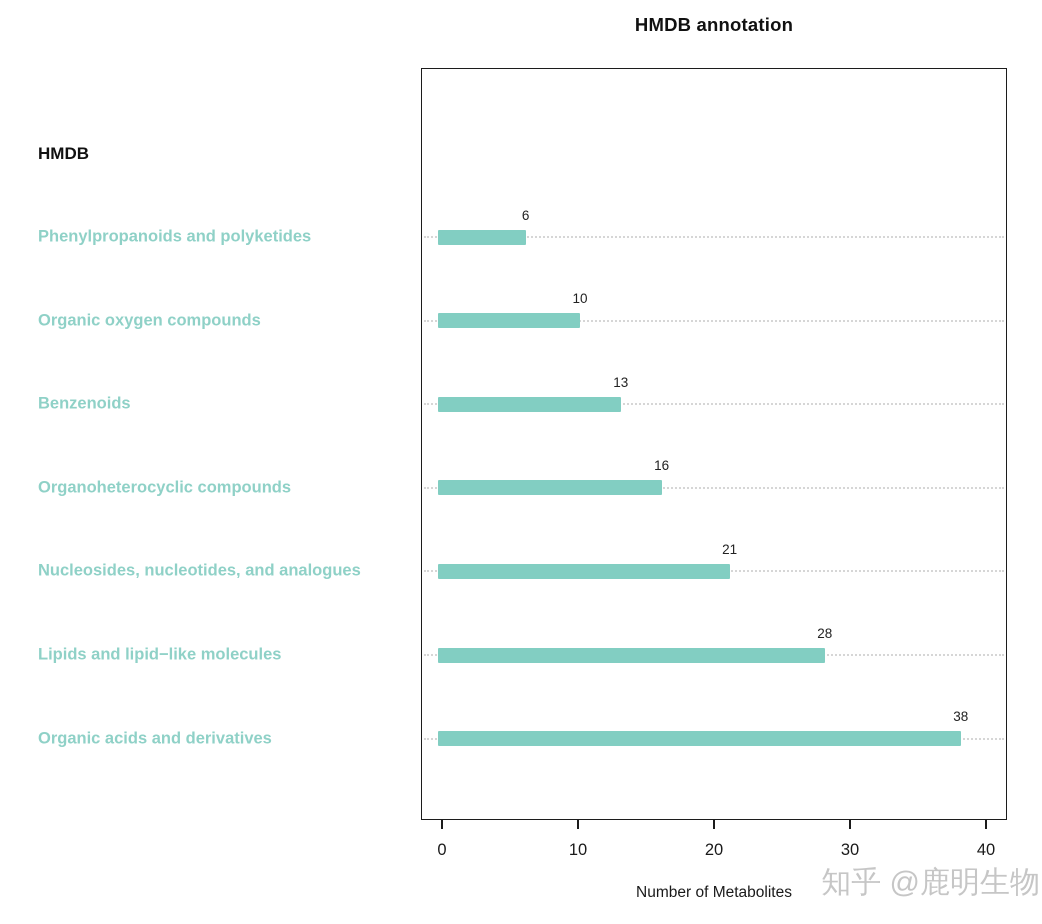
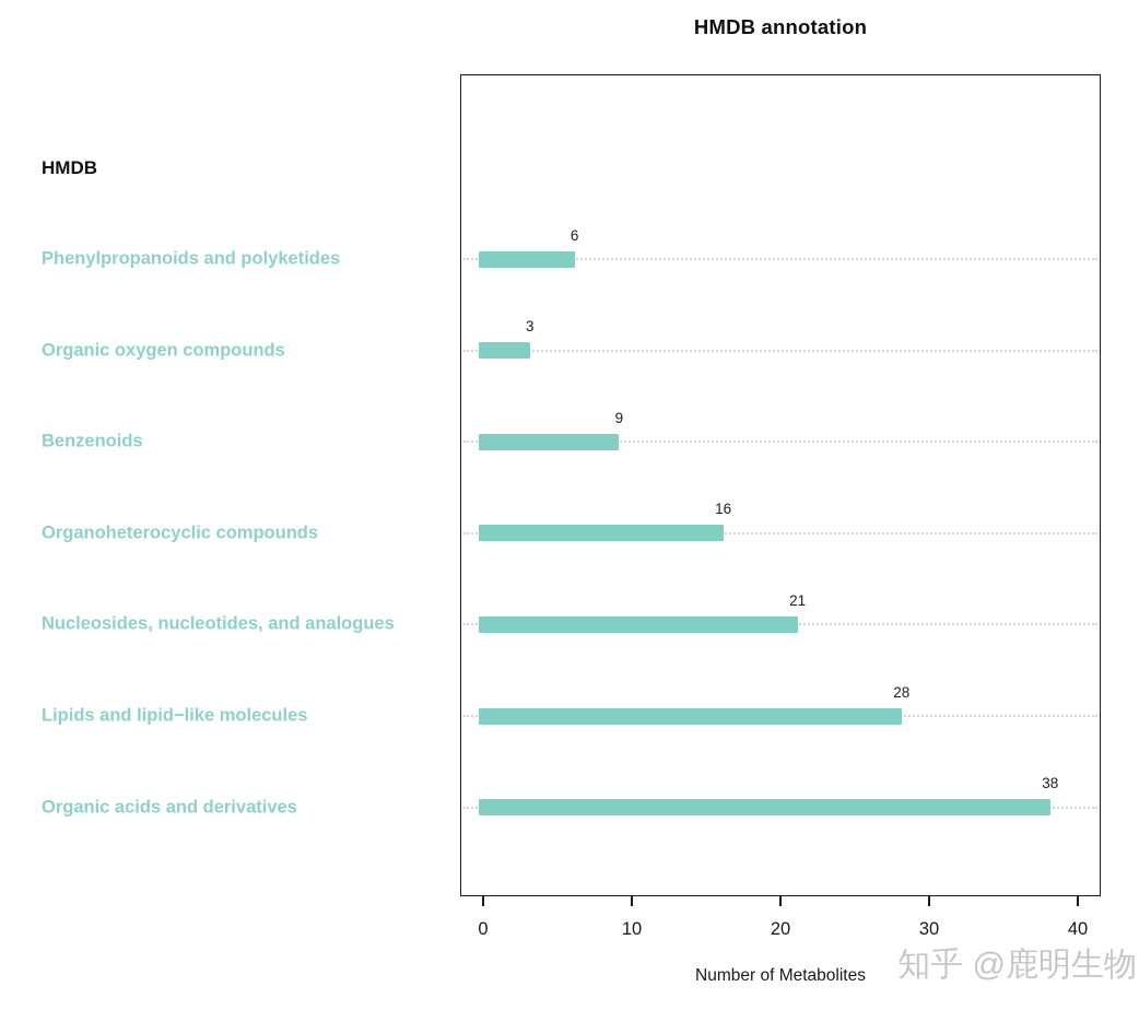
Organic oxygen compounds: 10 -> 3
Benzenoids: 13 -> 9
